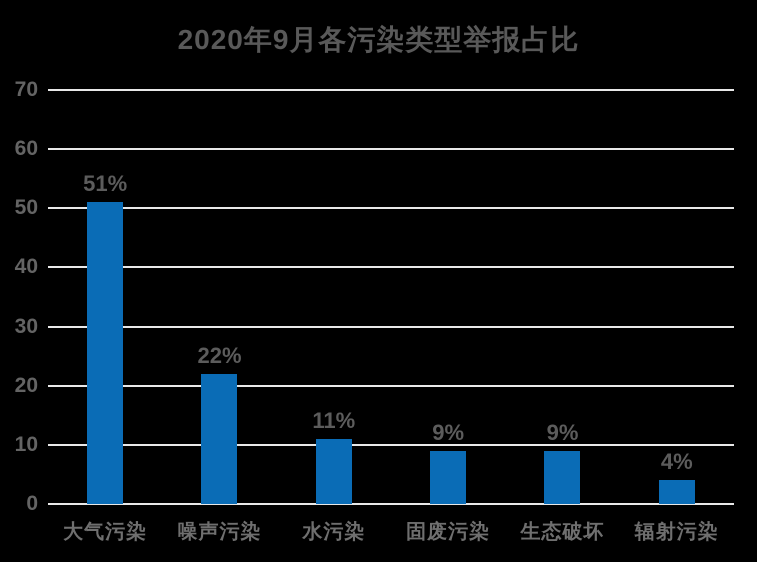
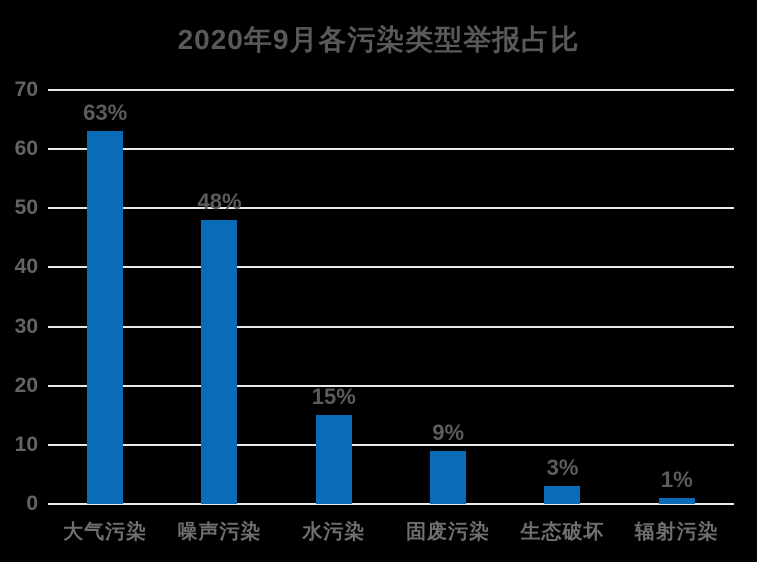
大气污染: 51% -> 63%
噪声污染: 22% -> 48%
水污染: 11% -> 15%
生态破坏: 9% -> 3%
辐射污染: 4% -> 1%
